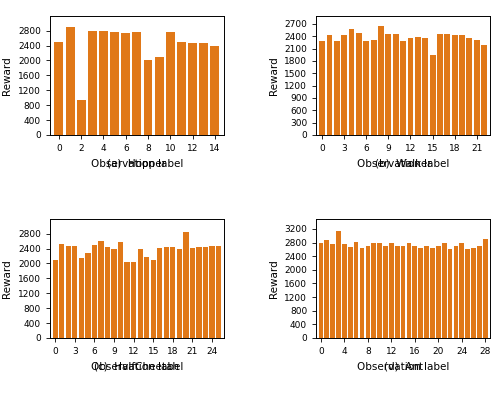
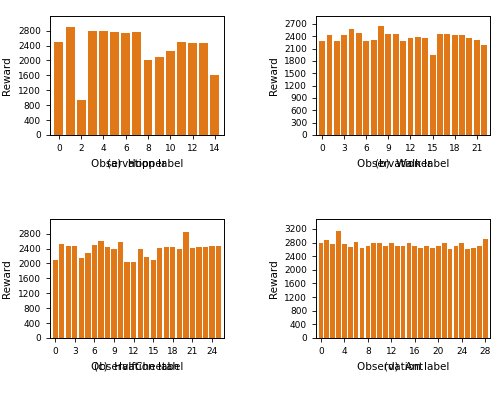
10: 2750 -> 2250
14: 2380 -> 1600
